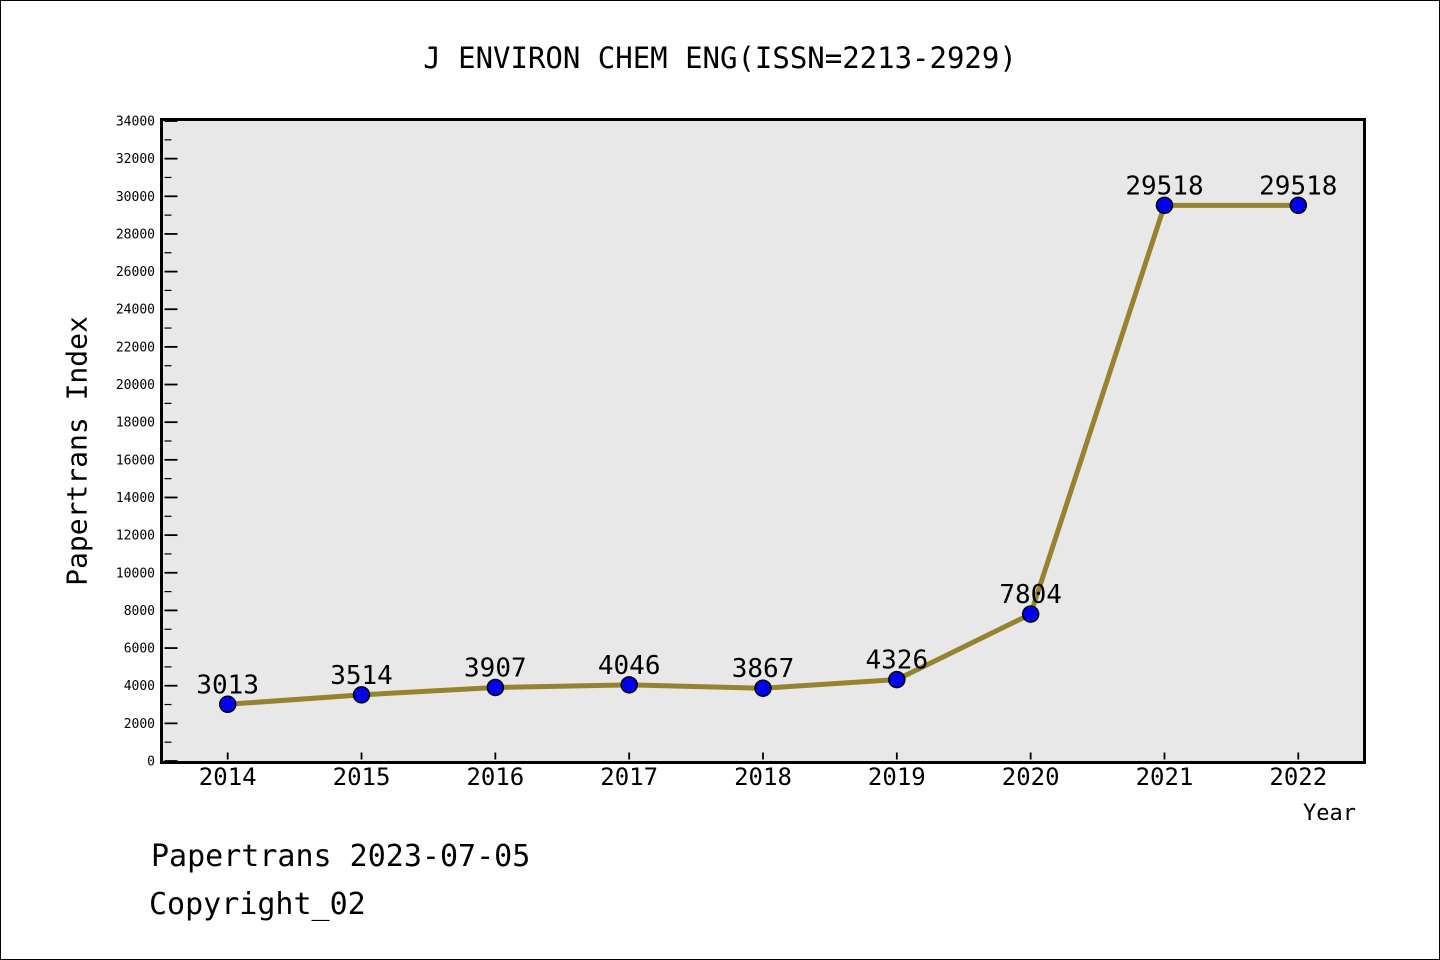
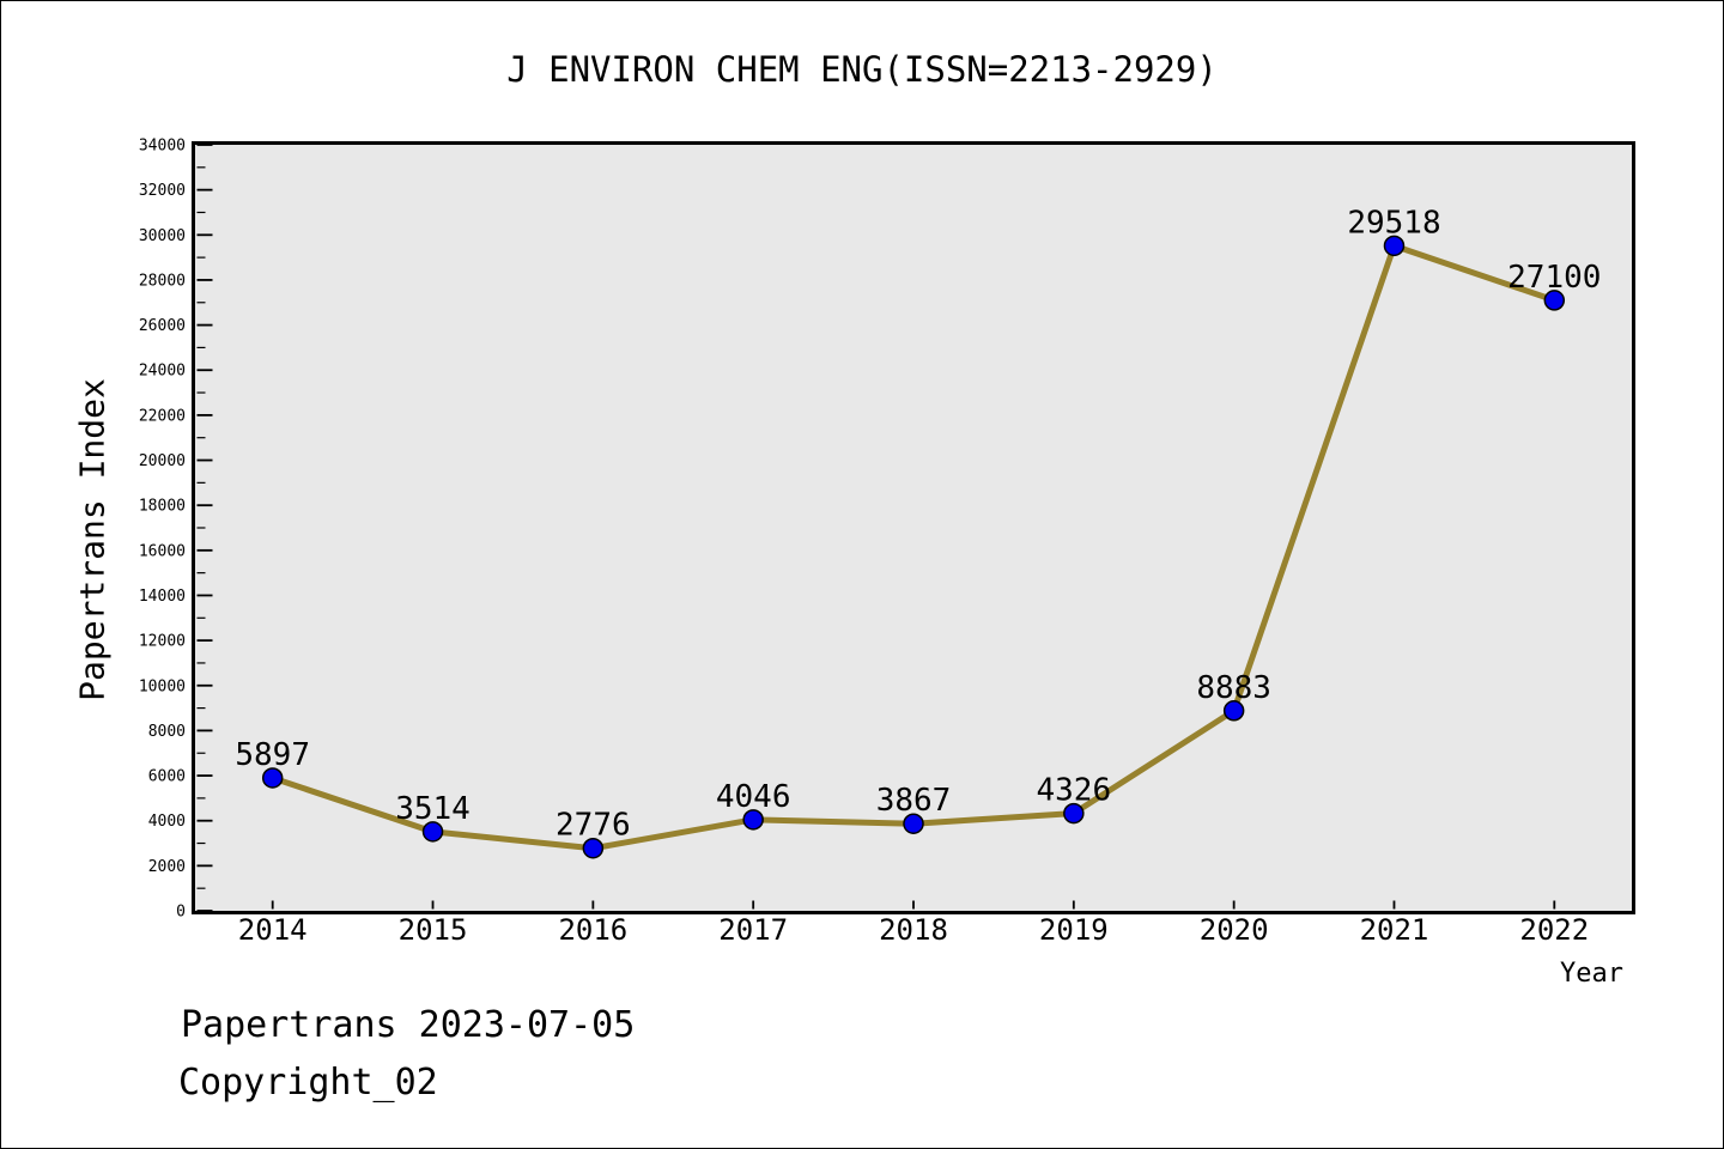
2014: 3013 -> 5897
2016: 3907 -> 2776
2020: 7804 -> 8883
2022: 29518 -> 27100
